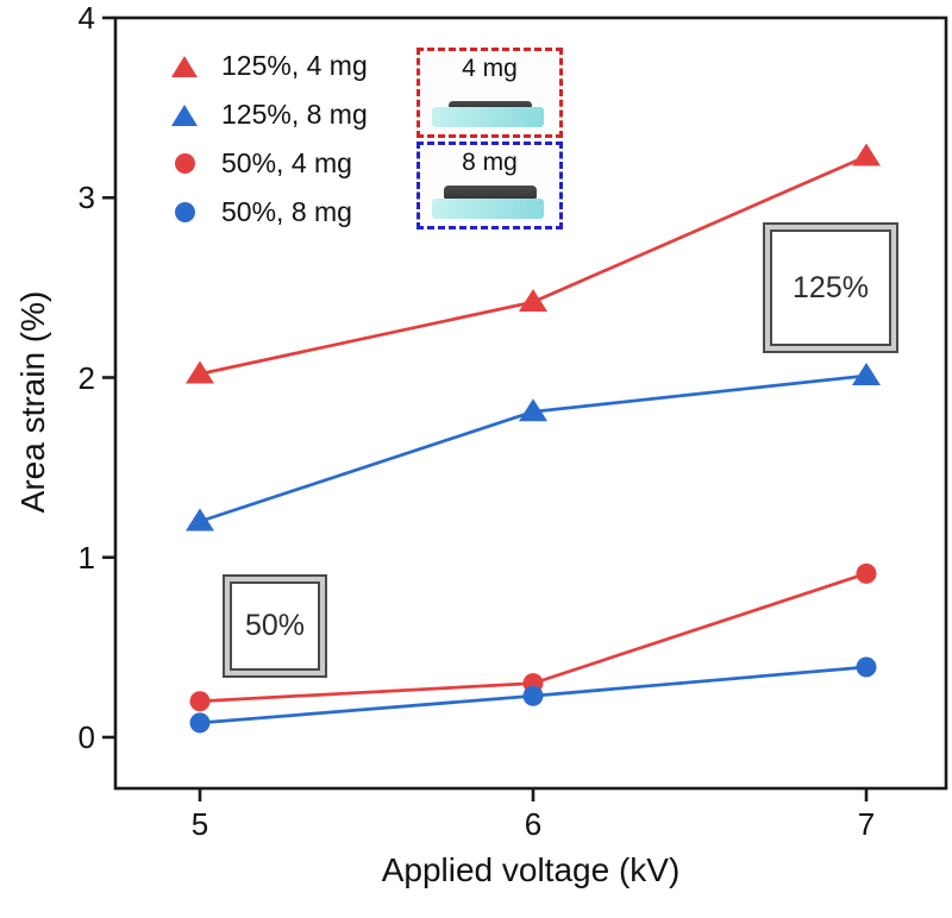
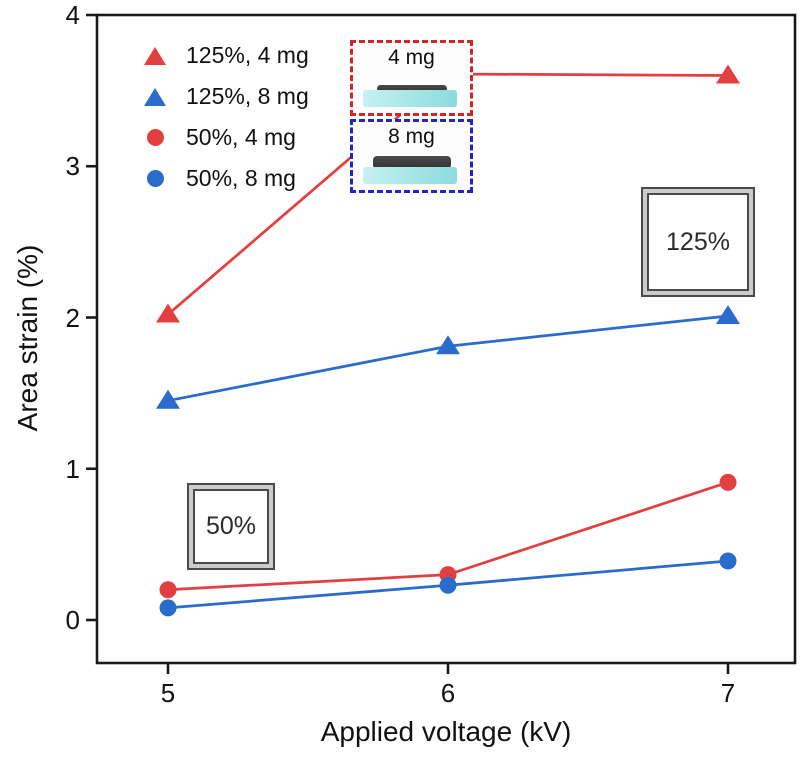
125%, 8 mg/5: 1.20 -> 1.45
125%, 4 mg/6: 2.42 -> 3.61
125%, 4 mg/7: 3.23 -> 3.60
